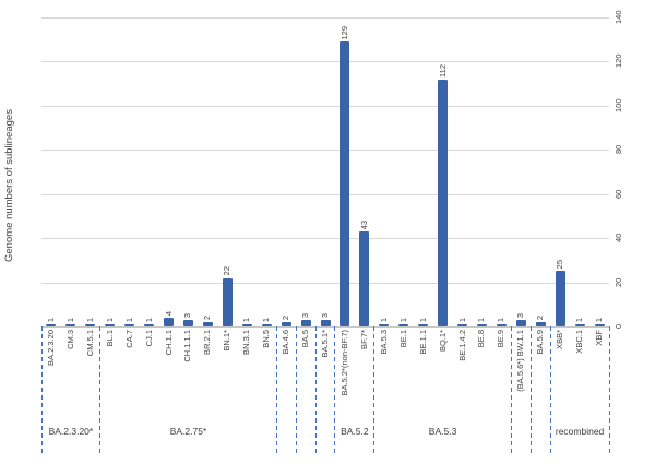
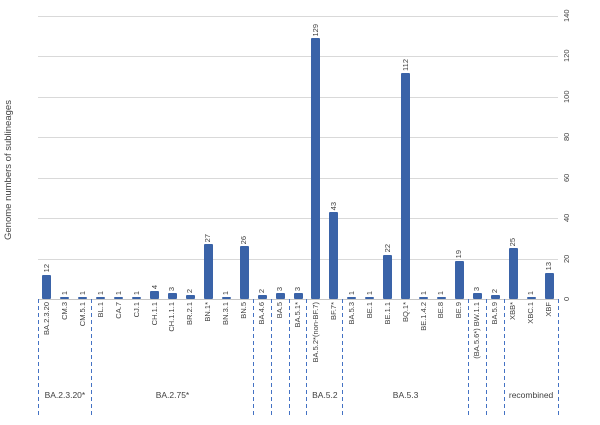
BA.2.3.20: 1 -> 12
BN.1*: 22 -> 27
BN.5: 1 -> 26
BE.1.1: 1 -> 22
BE.9: 1 -> 19
XBF: 1 -> 13
